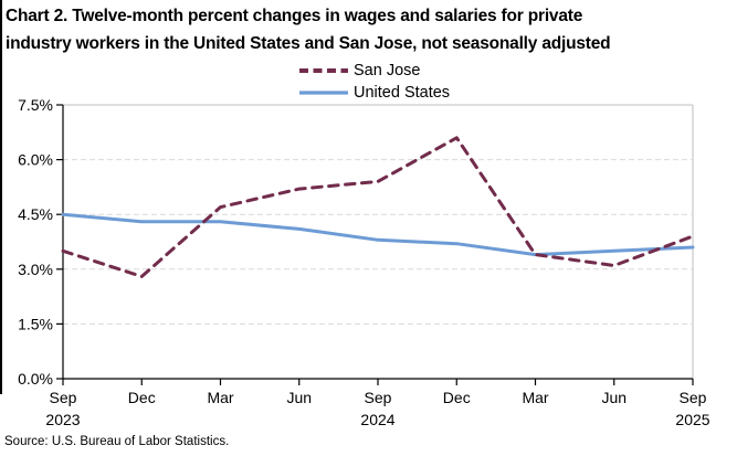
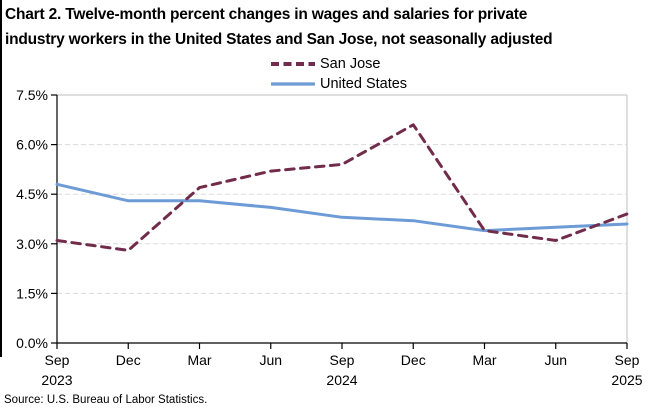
United States/Sep 2023: 4.5% -> 4.8%
San Jose/Sep 2023: 3.5% -> 3.1%
